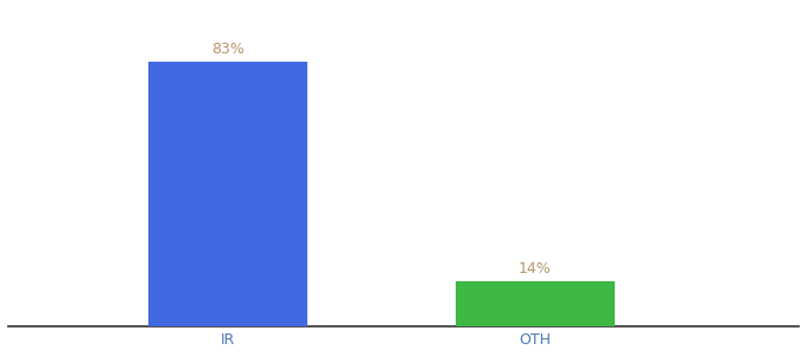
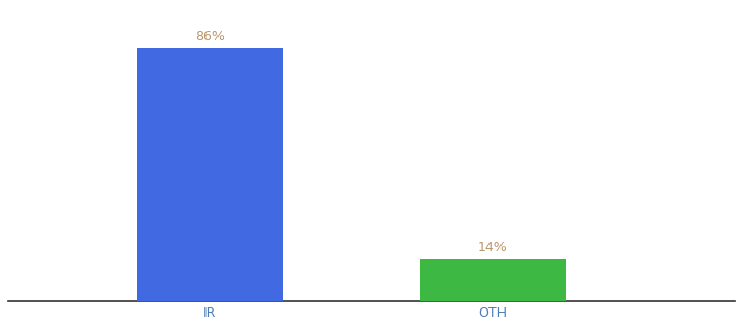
IR: 83% -> 86%
